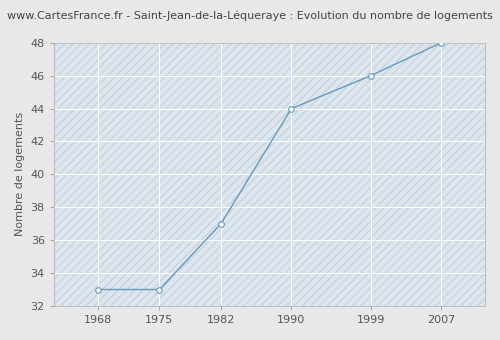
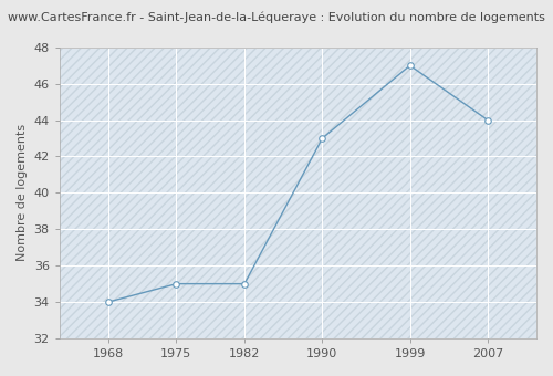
1968: 33 -> 34
1975: 33 -> 35
1982: 37 -> 35
1990: 44 -> 43
1999: 46 -> 47
2007: 48 -> 44
